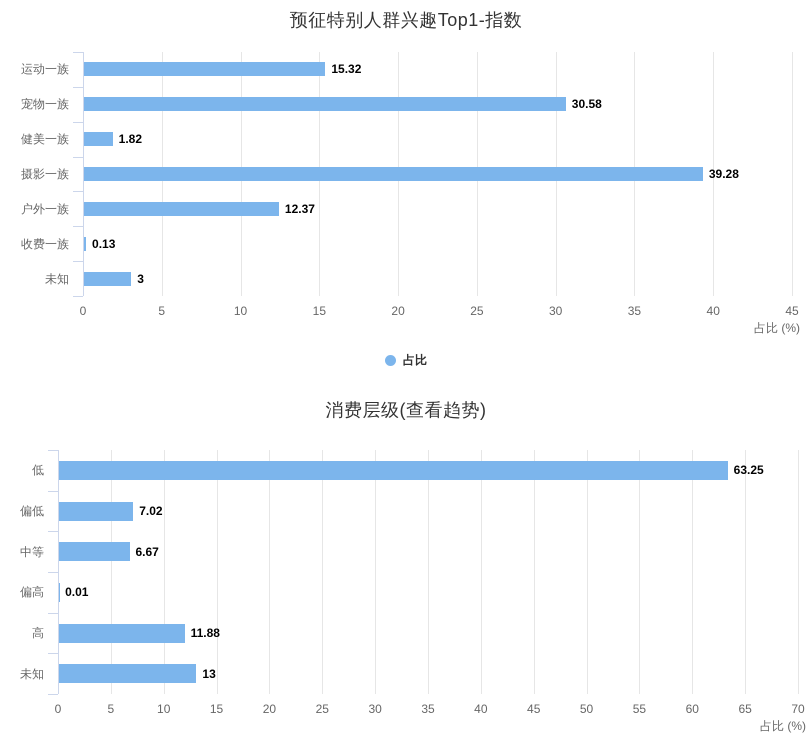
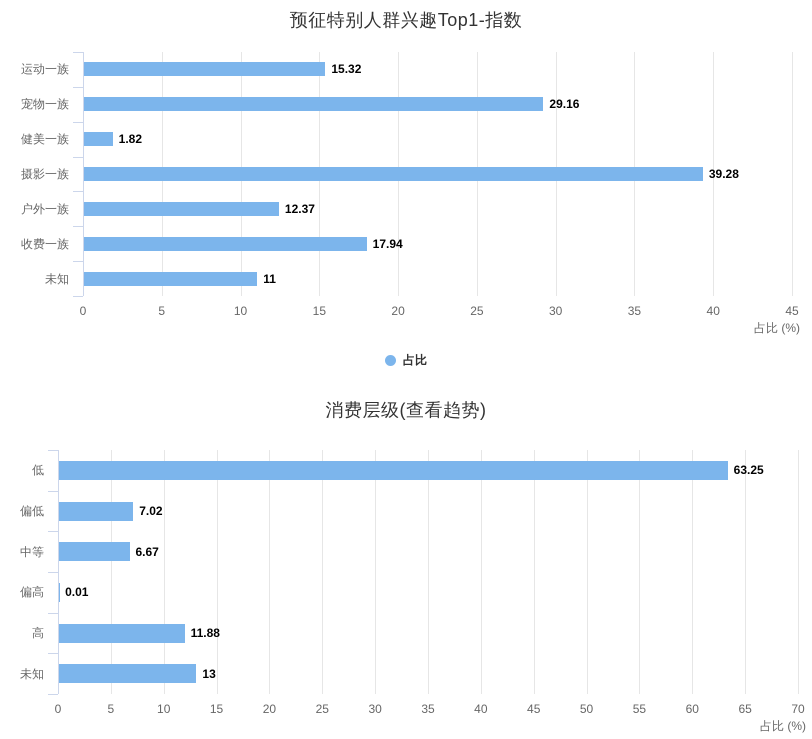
预征特别人群兴趣Top1-指数/宠物一族: 30.58 -> 29.16
预征特别人群兴趣Top1-指数/收费一族: 0.13 -> 17.94
预征特别人群兴趣Top1-指数/未知: 3 -> 11
